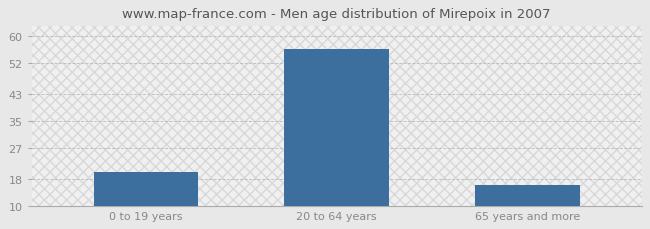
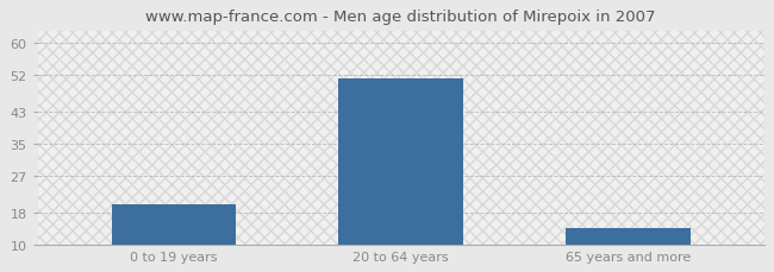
20 to 64 years: 56 -> 51
65 years and more: 16 -> 14
